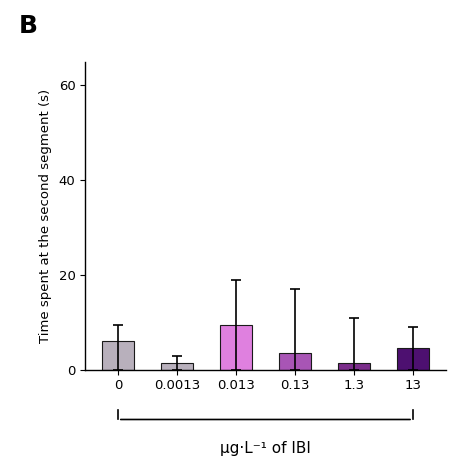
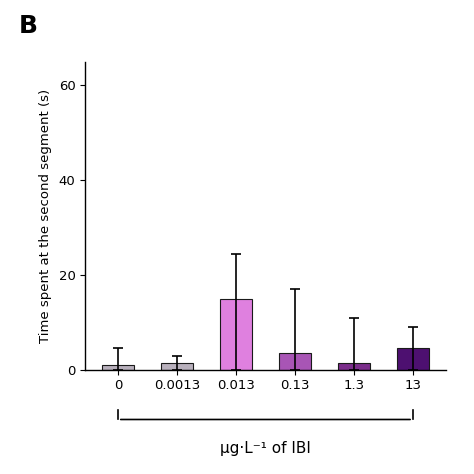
0: 6.0 -> 1.0
0.013: 9.5 -> 15.0
